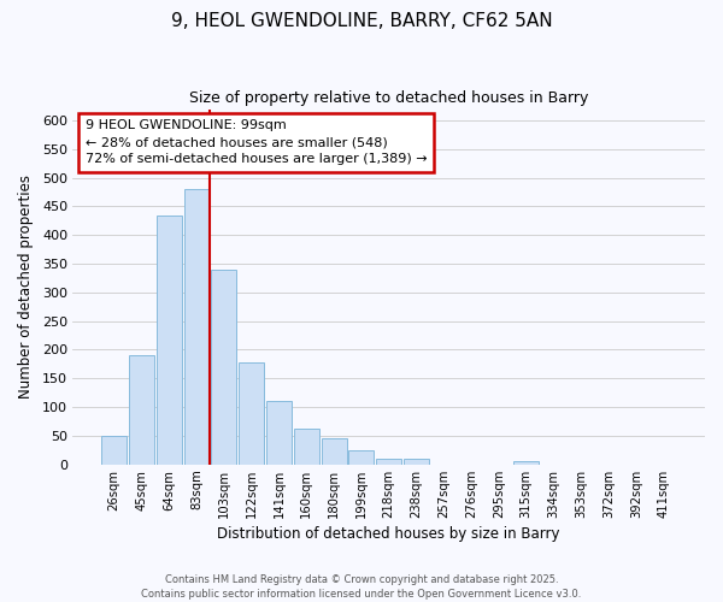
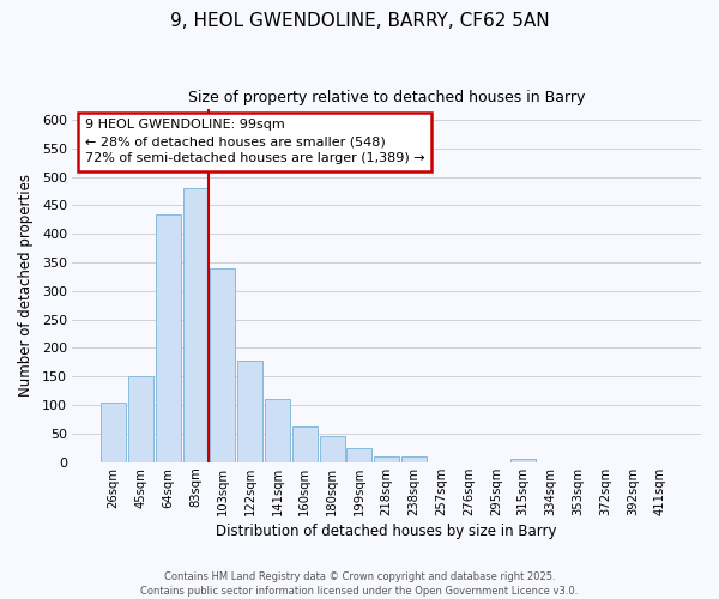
26sqm: 50 -> 105
45sqm: 190 -> 150
